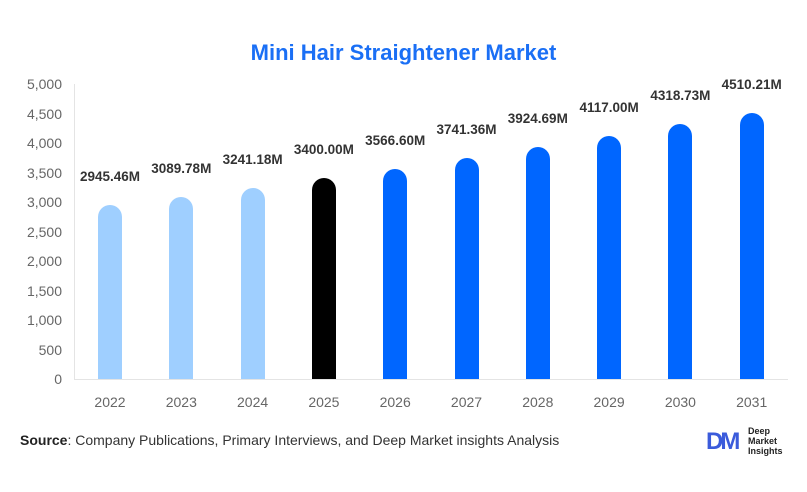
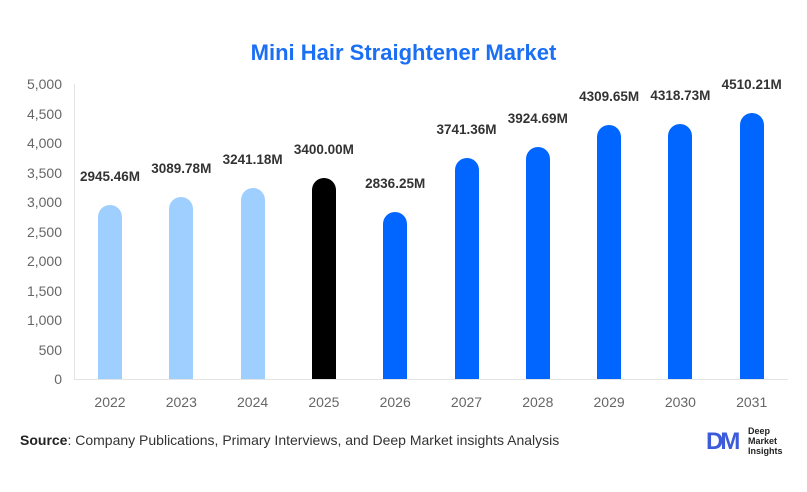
2026: 3566.60M -> 2836.25M
2029: 4117.00M -> 4309.65M
